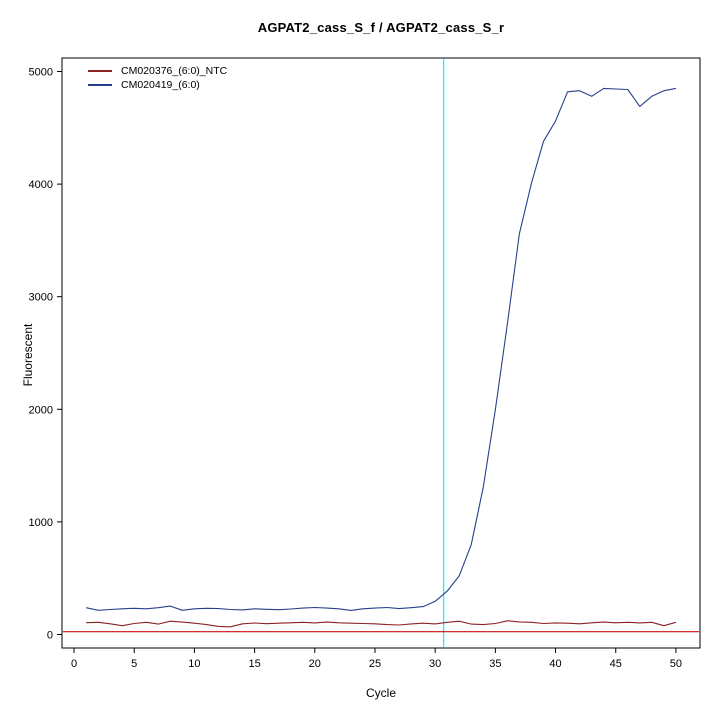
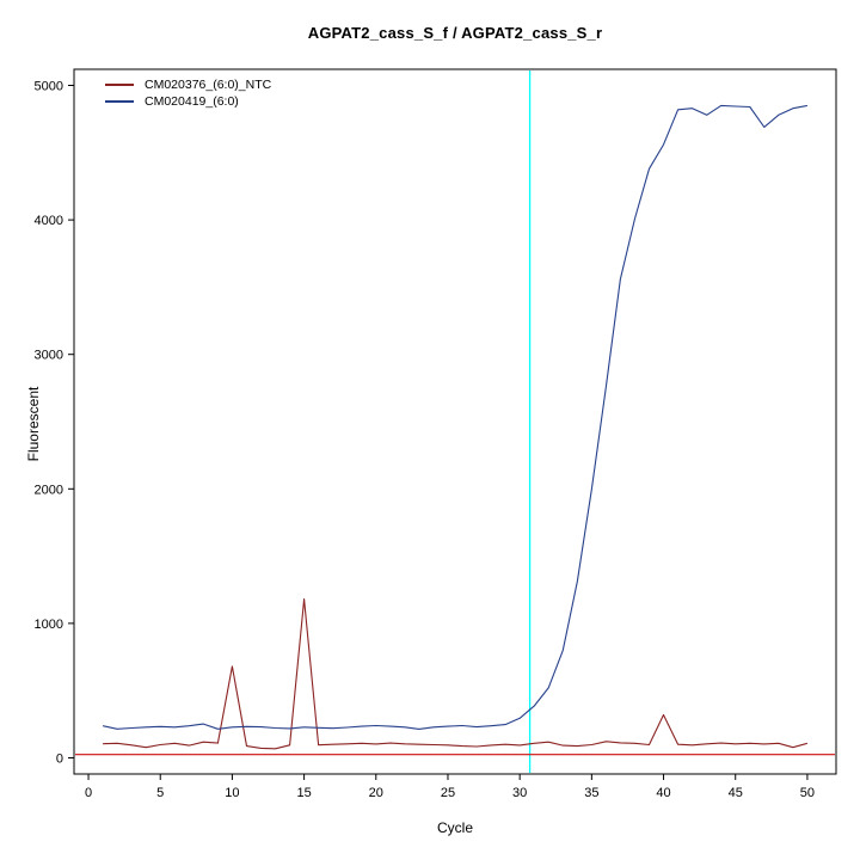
CM020376_(6:0)_NTC/10: 100 -> 680
CM020376_(6:0)_NTC/15: 100 -> 1180
CM020376_(6:0)_NTC/40: 100 -> 320
